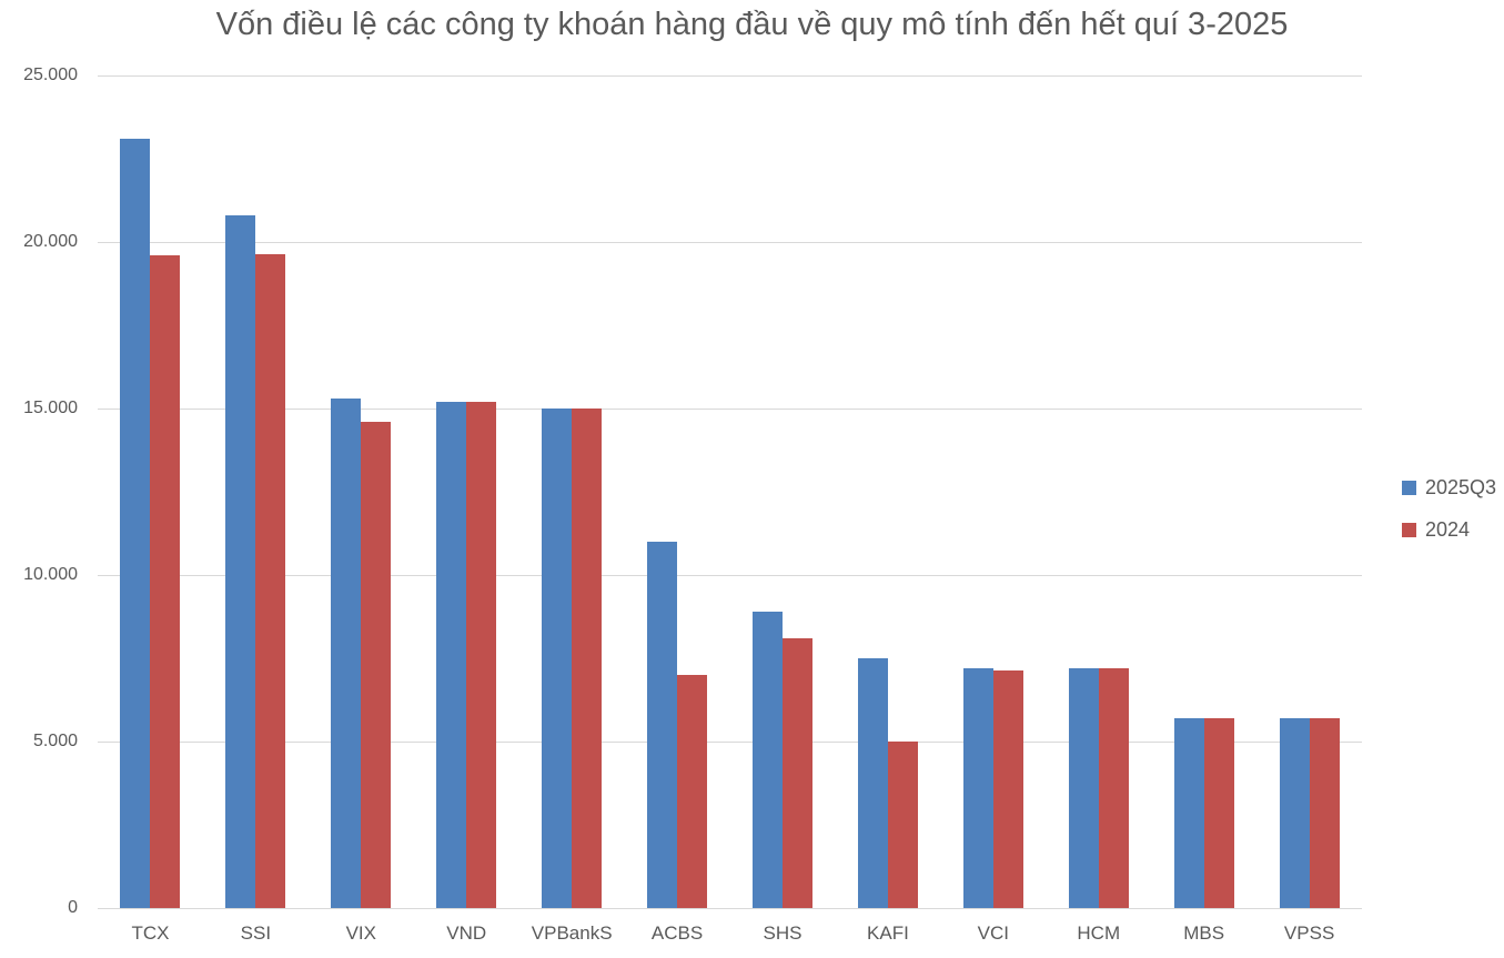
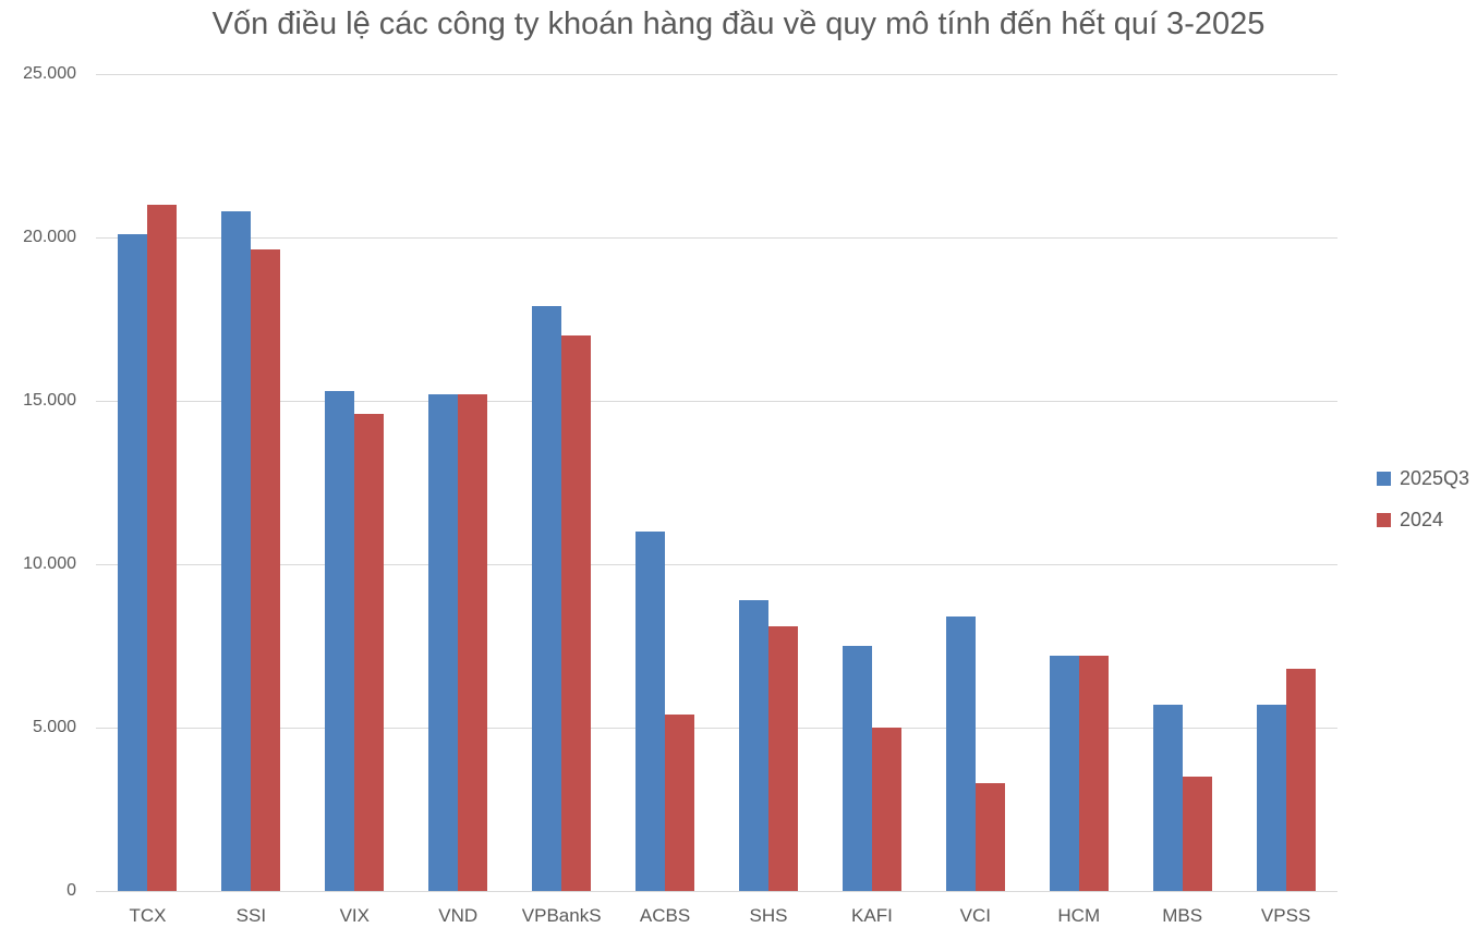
2025Q3/TCX: 23100 -> 20100
2024/TCX: 19600 -> 21000
2025Q3/VPBankS: 15000 -> 17900
2024/VPBankS: 15000 -> 17000
2024/ACBS: 7000 -> 5400
2025Q3/VCI: 7200 -> 8400
2024/VCI: 7200 -> 3300
2024/MBS: 5700 -> 3500
2024/VPSS: 5700 -> 6800
